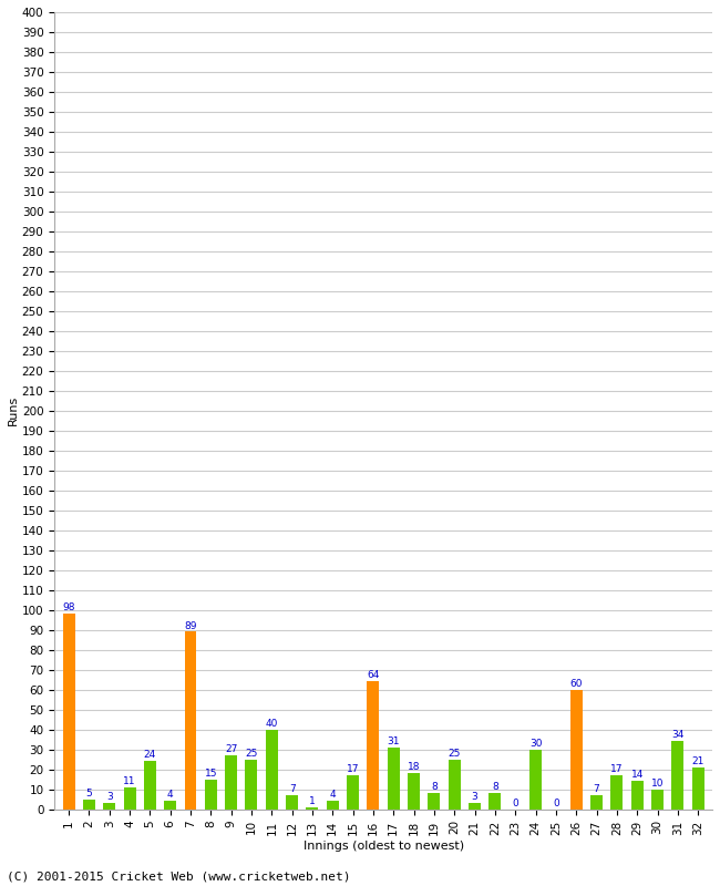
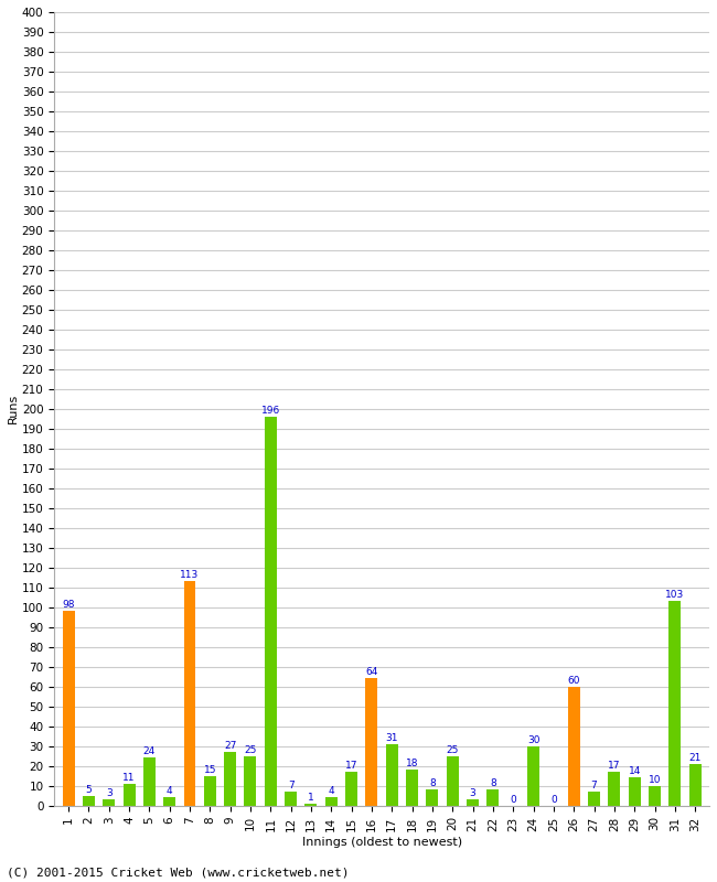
7: 89 -> 113
11: 40 -> 196
31: 34 -> 103
